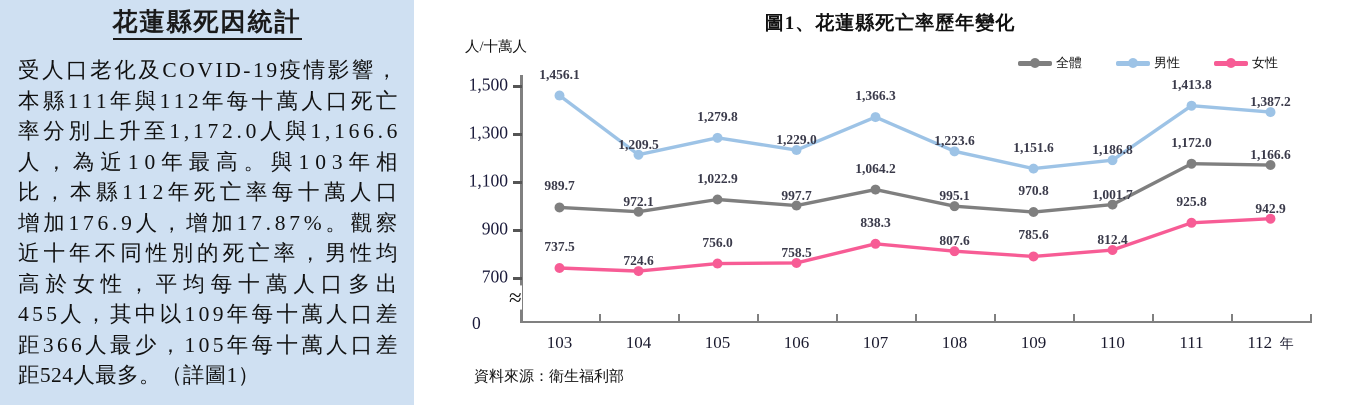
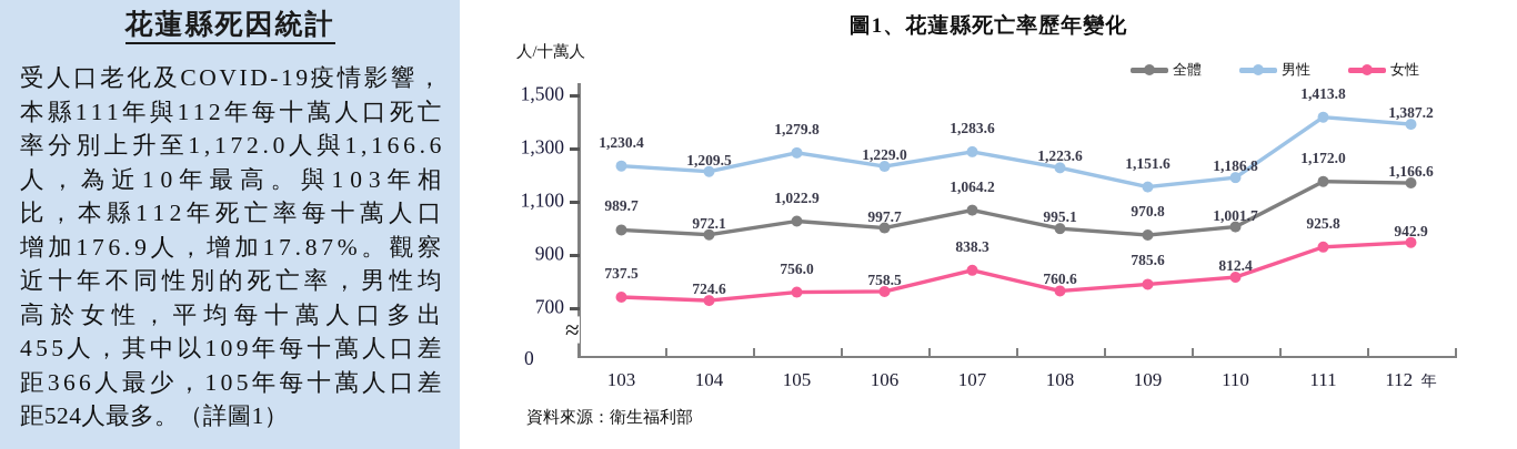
男性/103: 1,456.1 -> 1,230.4
男性/107: 1,366.3 -> 1,283.6
女性/108: 807.6 -> 760.6
